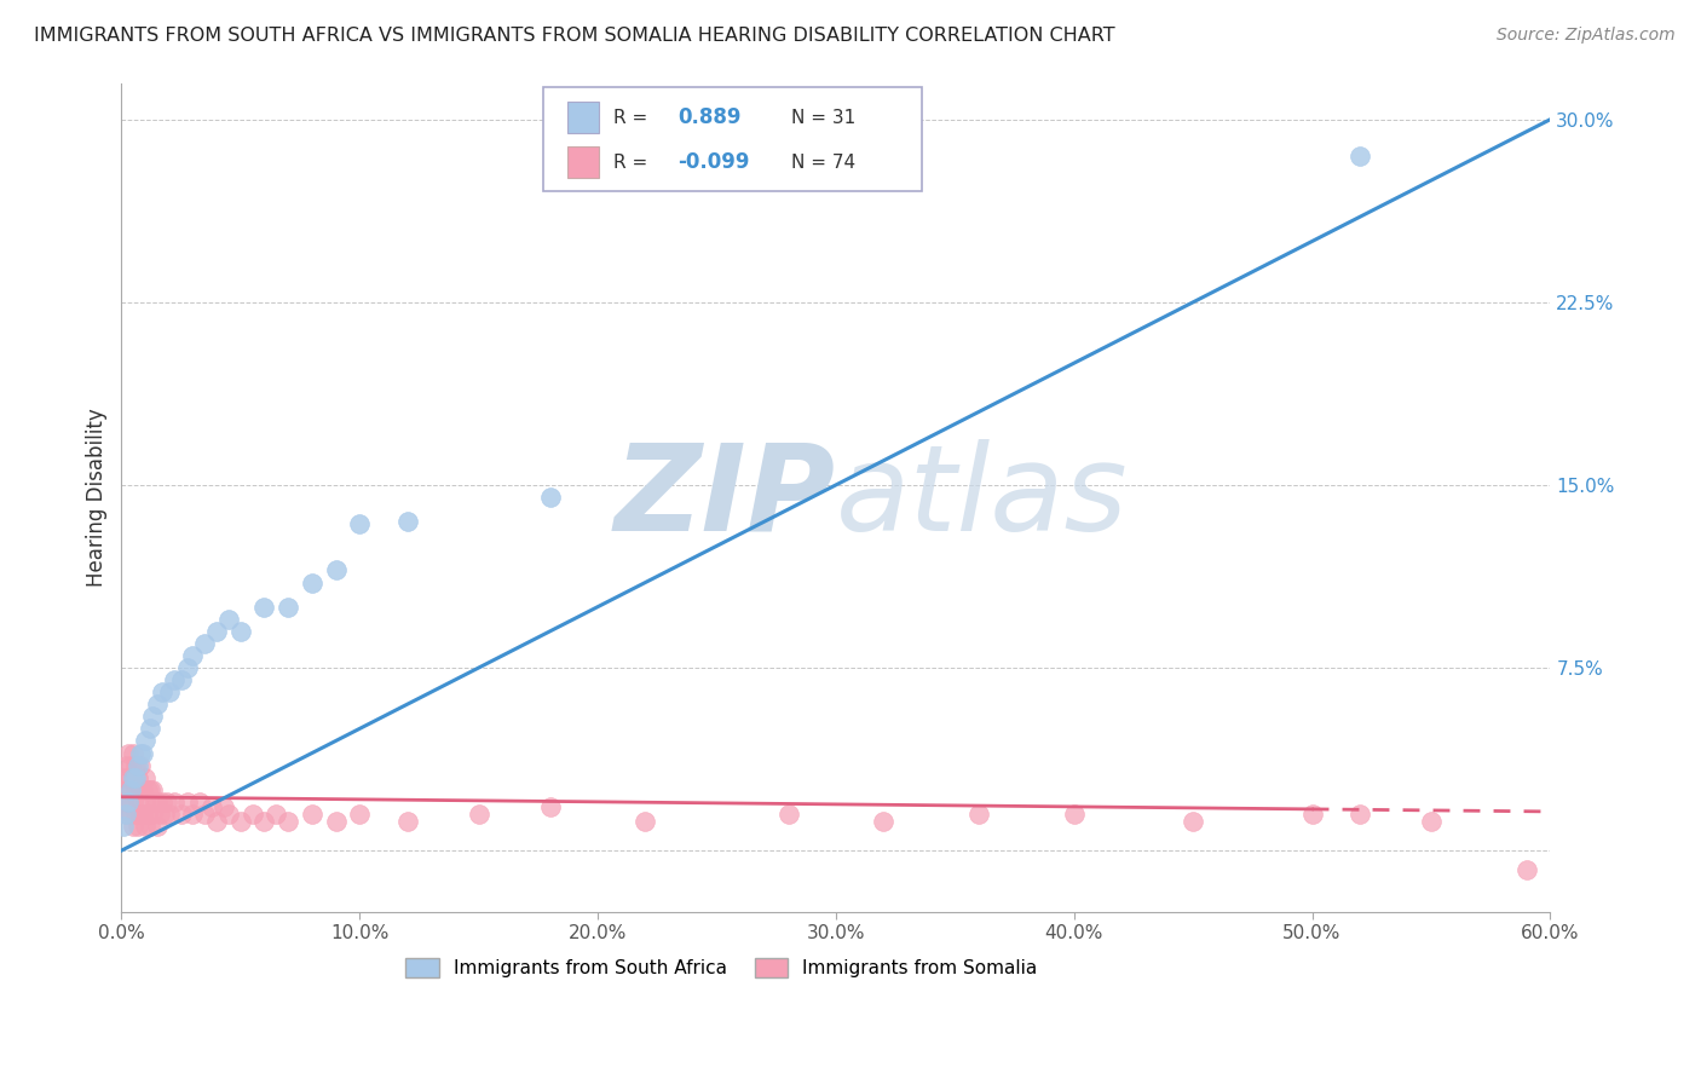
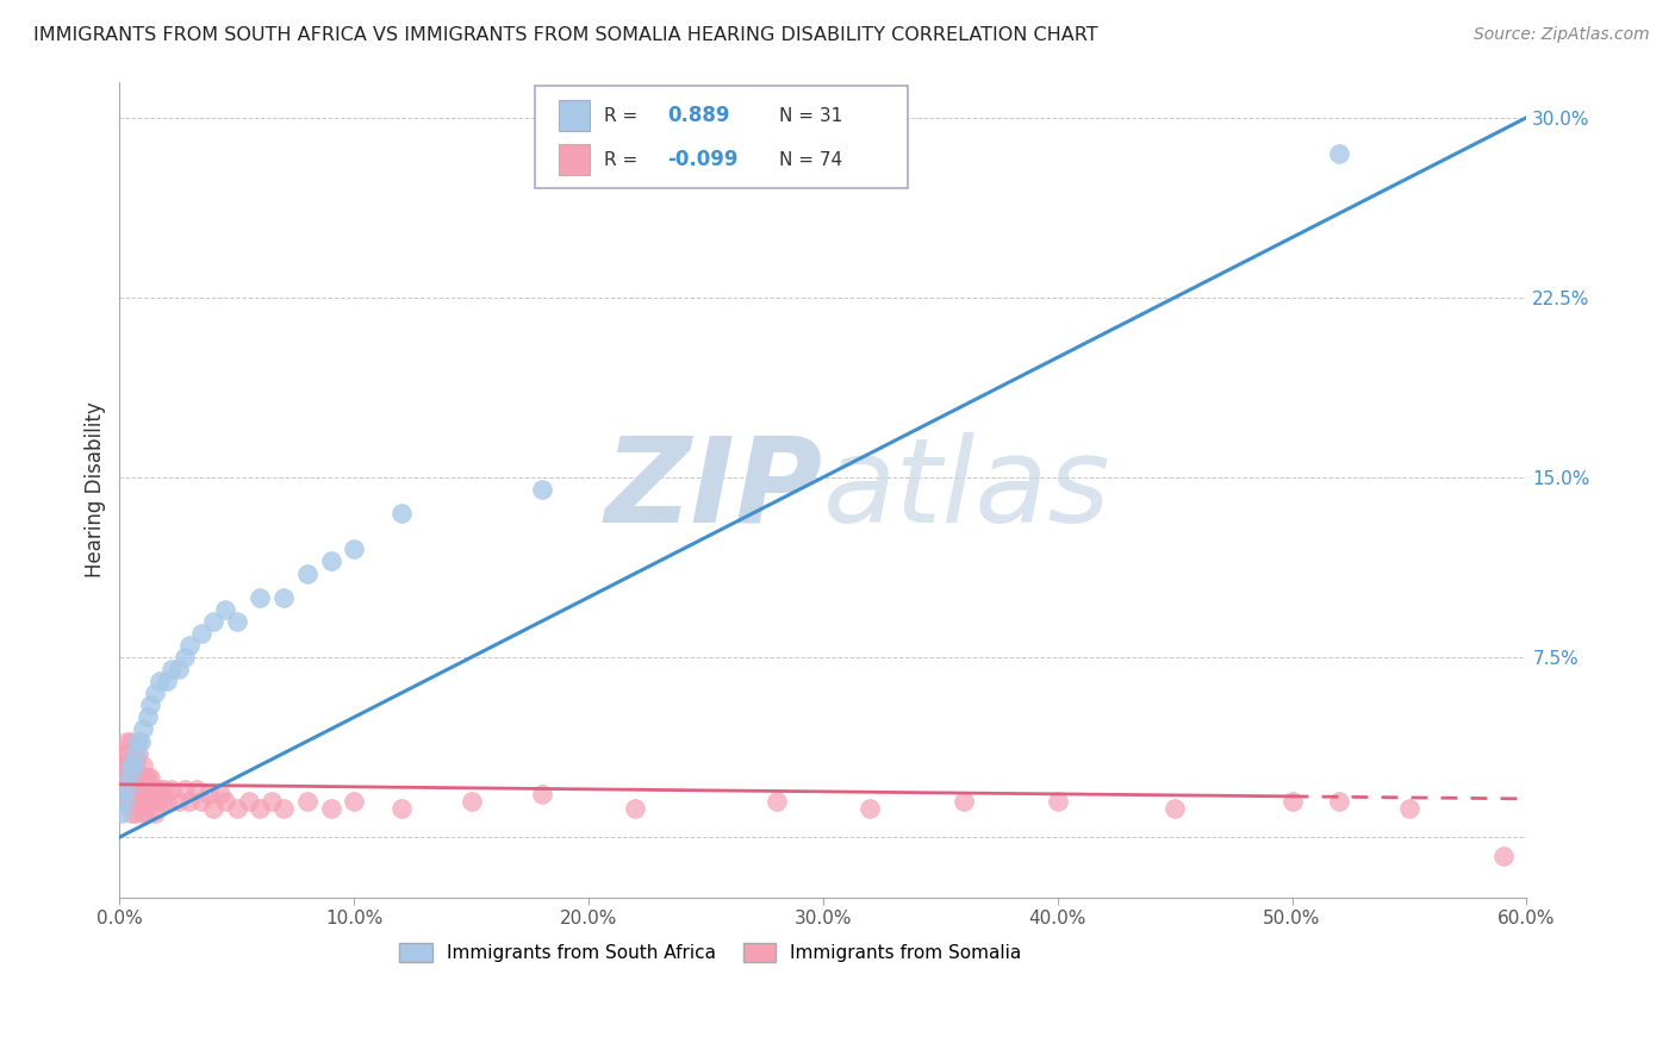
Immigrants from South Africa/10.0%: 13.4% -> 12.0%
